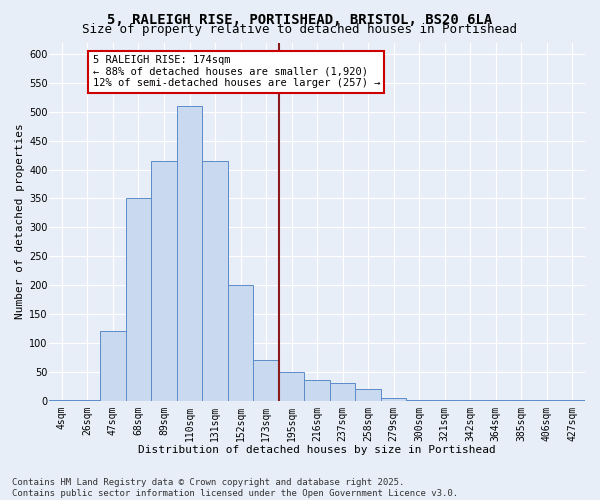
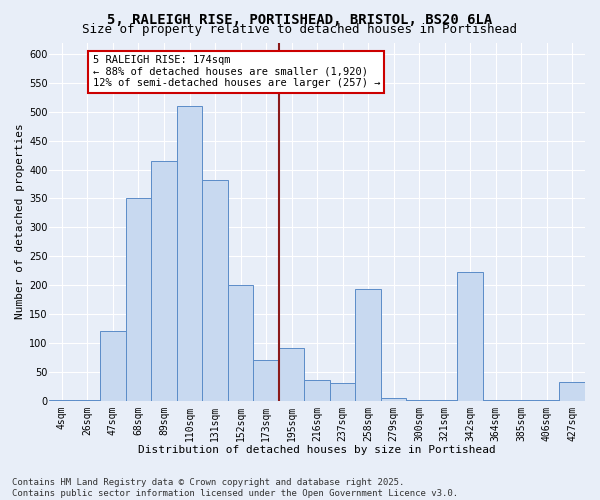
131sqm: 415 -> 382
195sqm: 50 -> 92
258sqm: 20 -> 194
342sqm: 2 -> 222
427sqm: 1 -> 32
